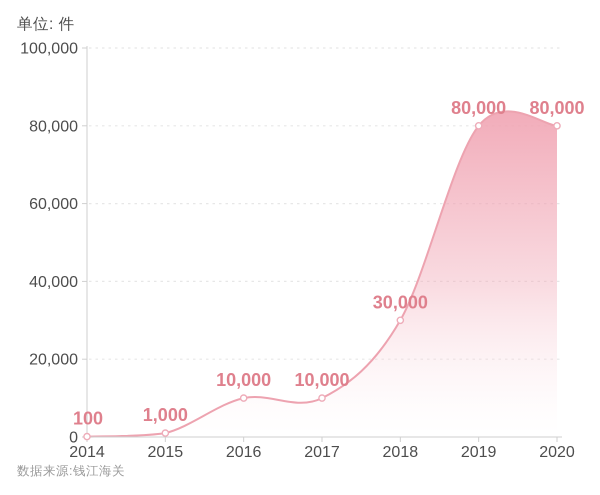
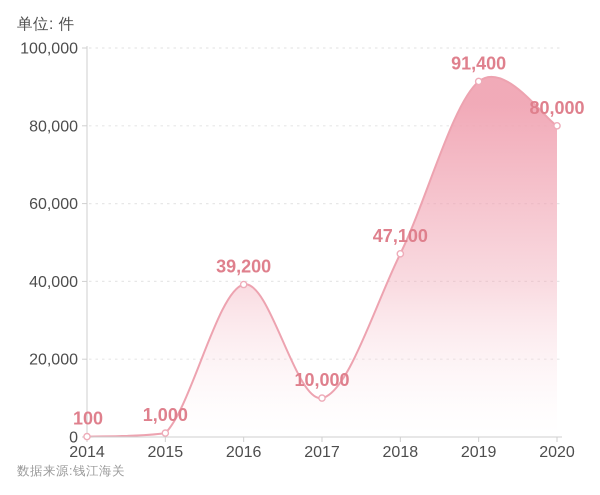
2016: 10,000 -> 39,200
2018: 30,000 -> 47,100
2019: 80,000 -> 91,400
